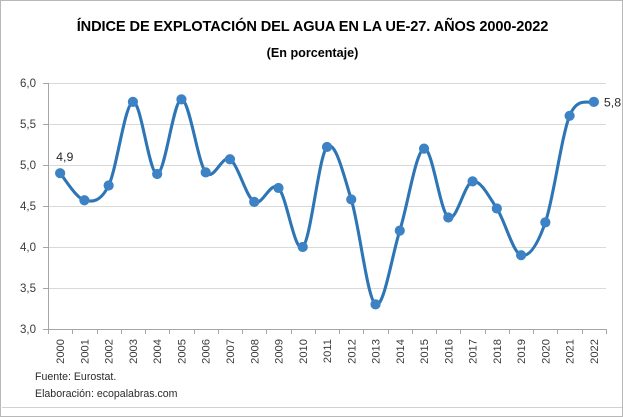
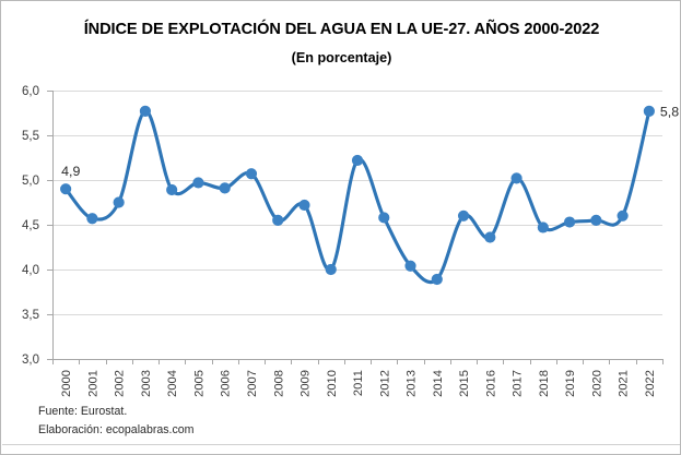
2005: 5,8 -> 5,0
2013: 3,3 -> 4,0
2014: 4,2 -> 3,9
2015: 5,2 -> 4,6
2017: 4,8 -> 5,0
2019: 3,9 -> 4,5
2020: 4,3 -> 4,5
2021: 5,6 -> 4,6
